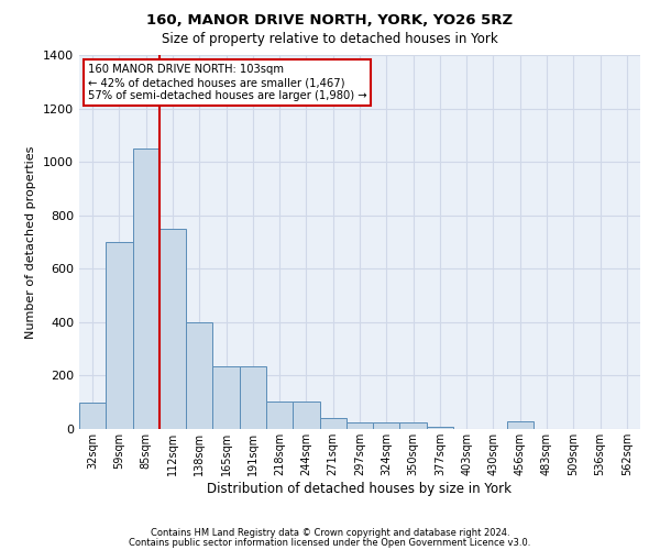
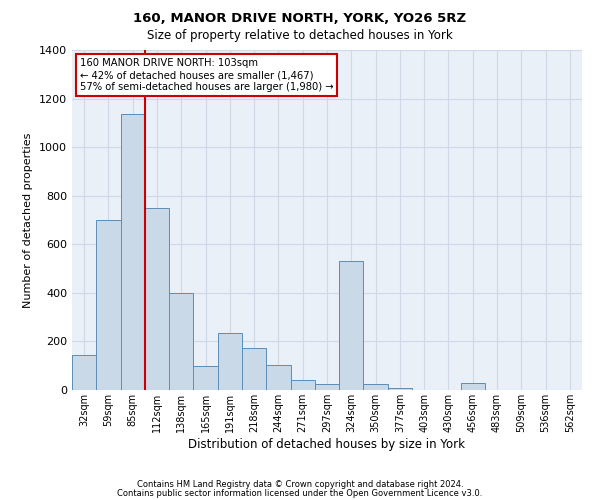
32sqm: 100 -> 145
85sqm: 1050 -> 1135
165sqm: 235 -> 100
218sqm: 105 -> 175
324sqm: 25 -> 530
